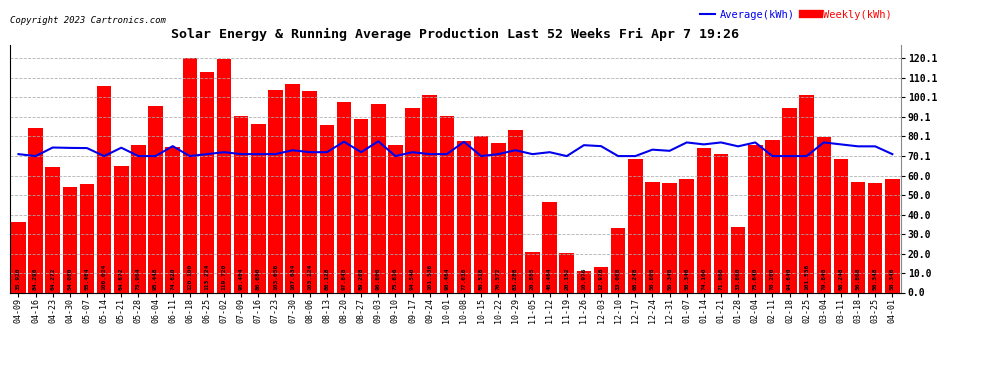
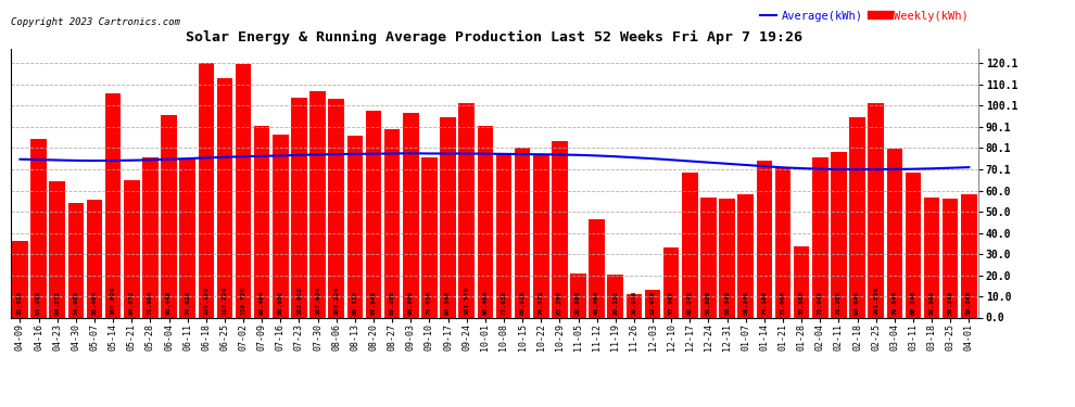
Average(kWh)/04-09: 71 -> 75
Average(kWh)/04-16: 70 -> 75
Average(kWh)/05-14: 70 -> 74
Average(kWh)/05-28: 70 -> 74
Average(kWh)/06-04: 70 -> 75
Average(kWh)/06-18: 70 -> 76
Average(kWh)/06-25: 71 -> 76
Average(kWh)/07-02: 72 -> 76
Average(kWh)/07-09: 71 -> 76
Average(kWh)/07-16: 71 -> 76
Average(kWh)/07-23: 71 -> 77
Average(kWh)/07-30: 73 -> 77
Average(kWh)/08-06: 72 -> 77
Average(kWh)/08-13: 72 -> 77
Average(kWh)/08-27: 72 -> 78
Average(kWh)/09-10: 70 -> 78
Average(kWh)/09-17: 72 -> 78
Average(kWh)/09-24: 71 -> 78
Average(kWh)/10-01: 71 -> 77
Average(kWh)/10-15: 70 -> 77
Average(kWh)/10-22: 71 -> 77
Average(kWh)/10-29: 73 -> 77
Average(kWh)/11-05: 71 -> 77
Average(kWh)/11-12: 72 -> 76
Average(kWh)/11-19: 70 -> 76
Average(kWh)/12-10: 70 -> 74
Average(kWh)/12-17: 70 -> 74
Average(kWh)/01-07: 77 -> 72
Average(kWh)/01-14: 76 -> 72
Average(kWh)/01-21: 77 -> 71
Average(kWh)/01-28: 75 -> 70
Average(kWh)/02-04: 77 -> 70
Average(kWh)/03-04: 77 -> 70
Average(kWh)/03-11: 76 -> 70
Average(kWh)/03-18: 75 -> 70
Average(kWh)/03-25: 75 -> 71
